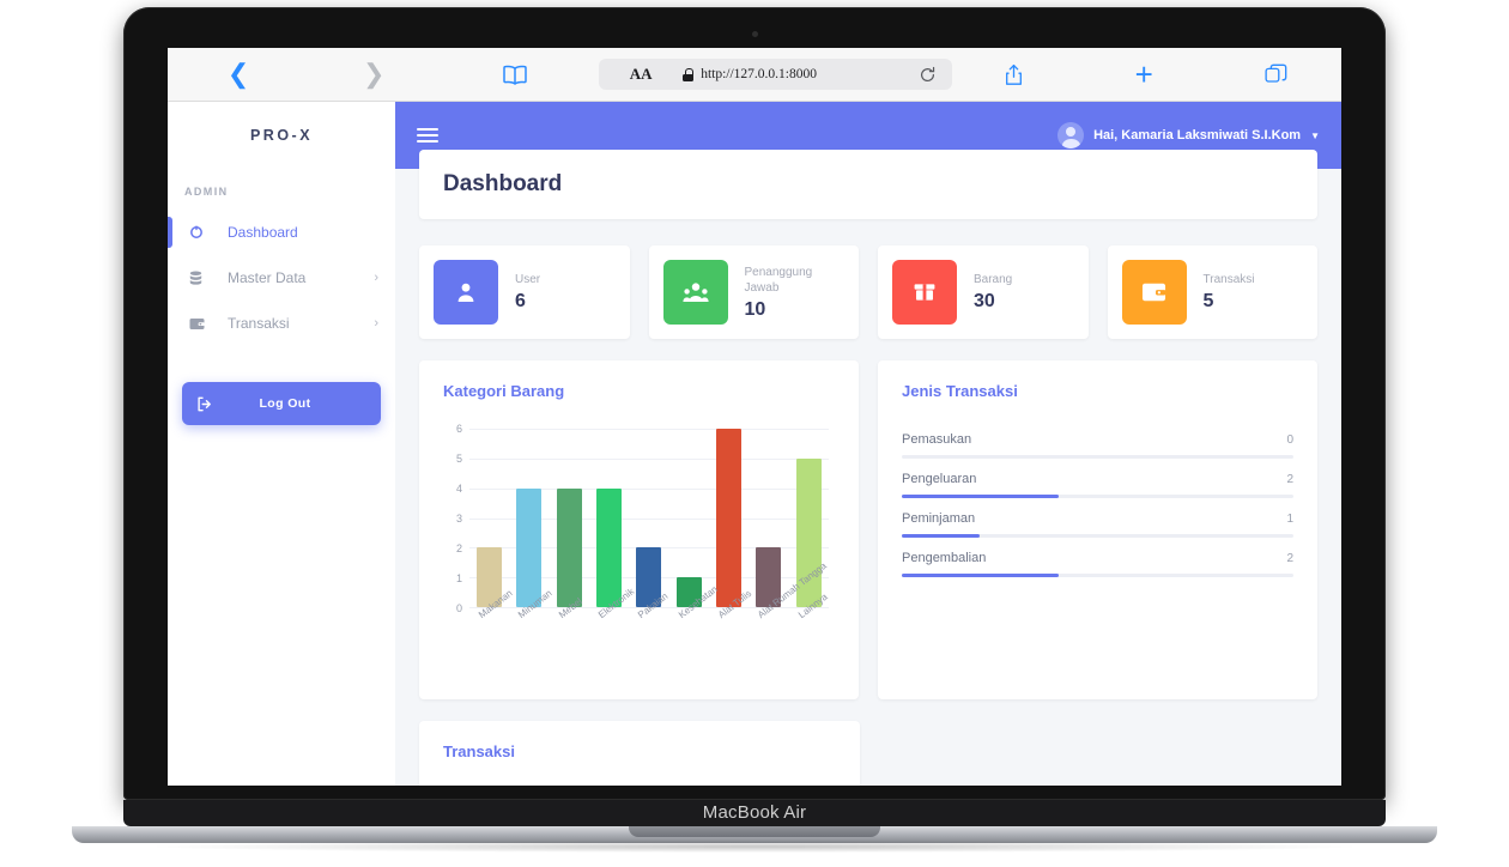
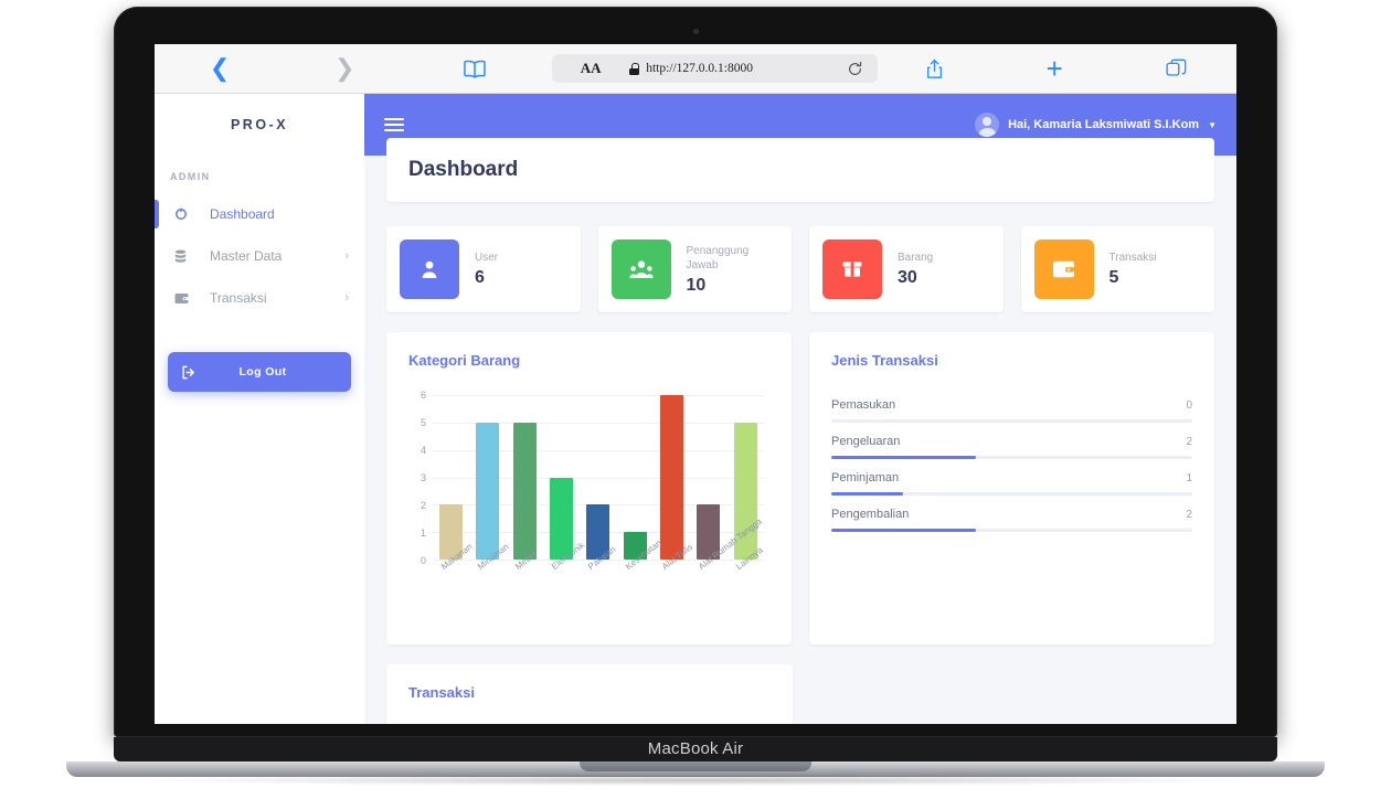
Minuman: 4 -> 5
Mebel: 4 -> 5
Elektronik: 4 -> 3
